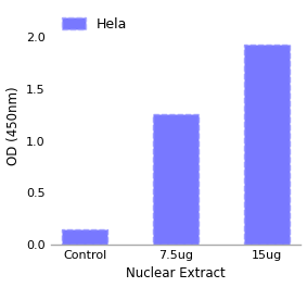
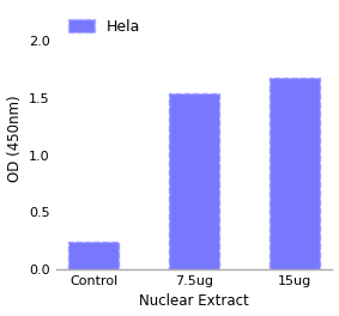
Control: 0.15 -> 0.24
7.5ug: 1.26 -> 1.54
15ug: 1.93 -> 1.68
